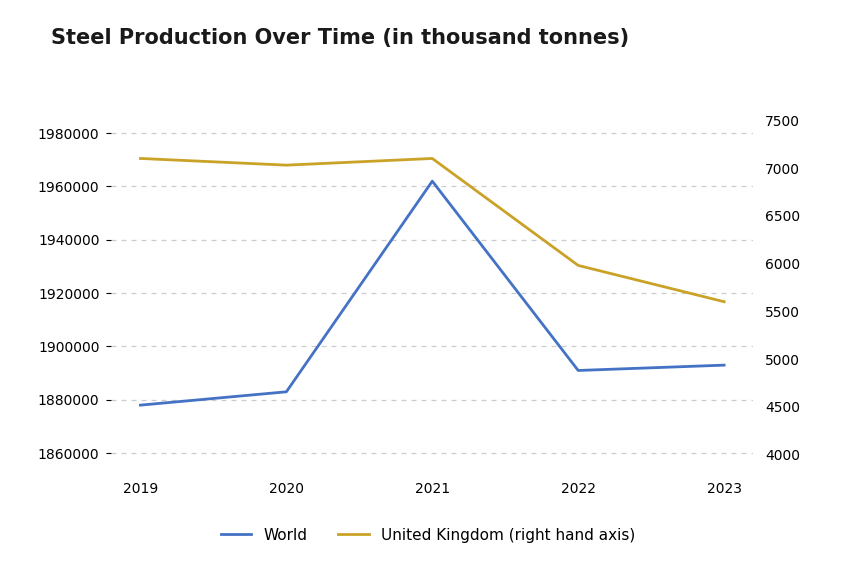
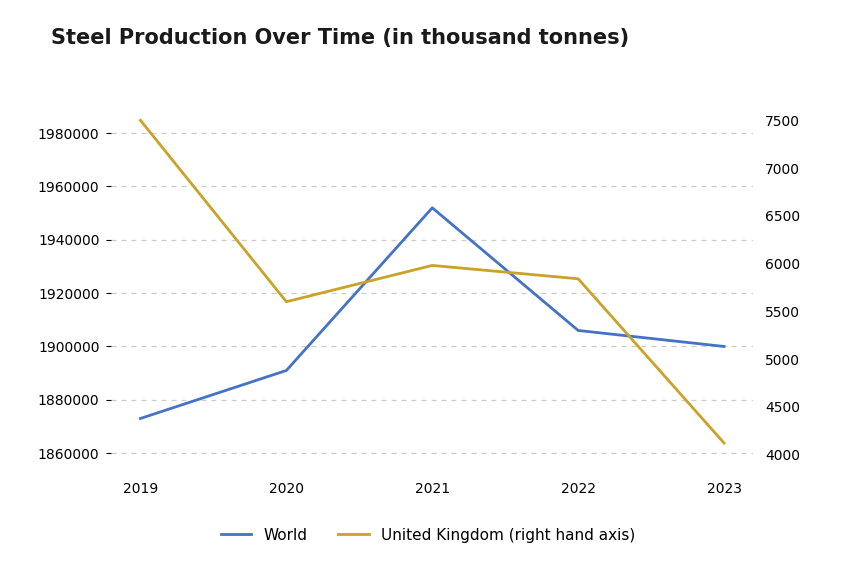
World/2019: 1878000 -> 1873000
United Kingdom (right hand axis)/2019: 7100 -> 7500
World/2020: 1883000 -> 1891000
United Kingdom (right hand axis)/2020: 7030 -> 5600
World/2021: 1962000 -> 1952000
United Kingdom (right hand axis)/2021: 7100 -> 5980
World/2022: 1891000 -> 1906000
United Kingdom (right hand axis)/2022: 5980 -> 5840
World/2023: 1893000 -> 1900000
United Kingdom (right hand axis)/2023: 5600 -> 4120
